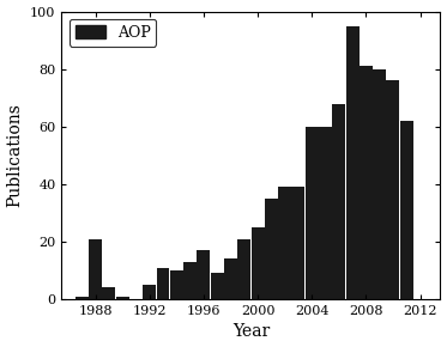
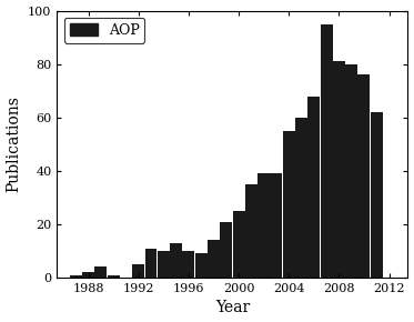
1988: 21 -> 2
1996: 17 -> 10
2004: 60 -> 55
